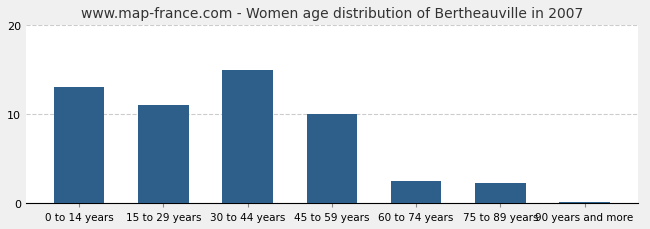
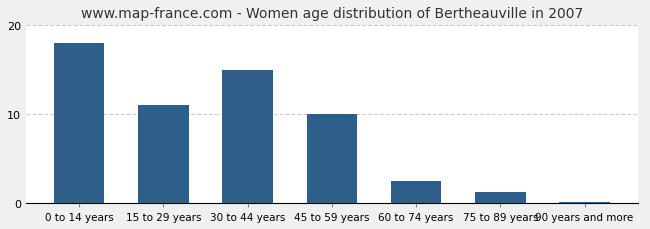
0 to 14 years: 13.0 -> 18.0
75 to 89 years: 2.2 -> 1.2
